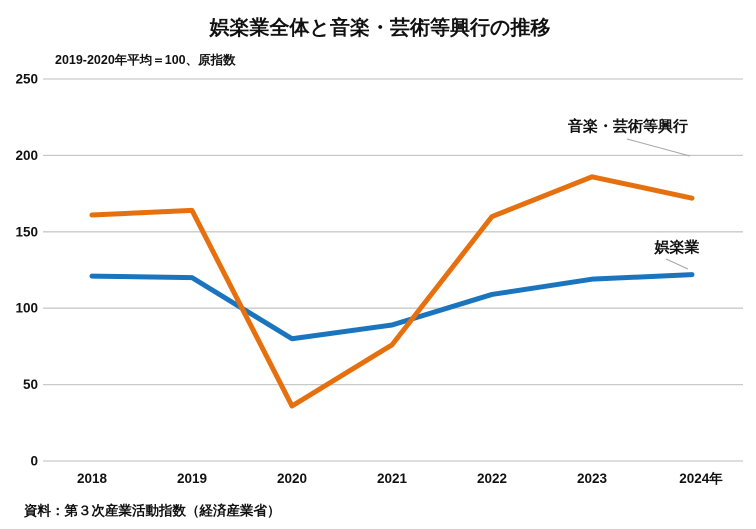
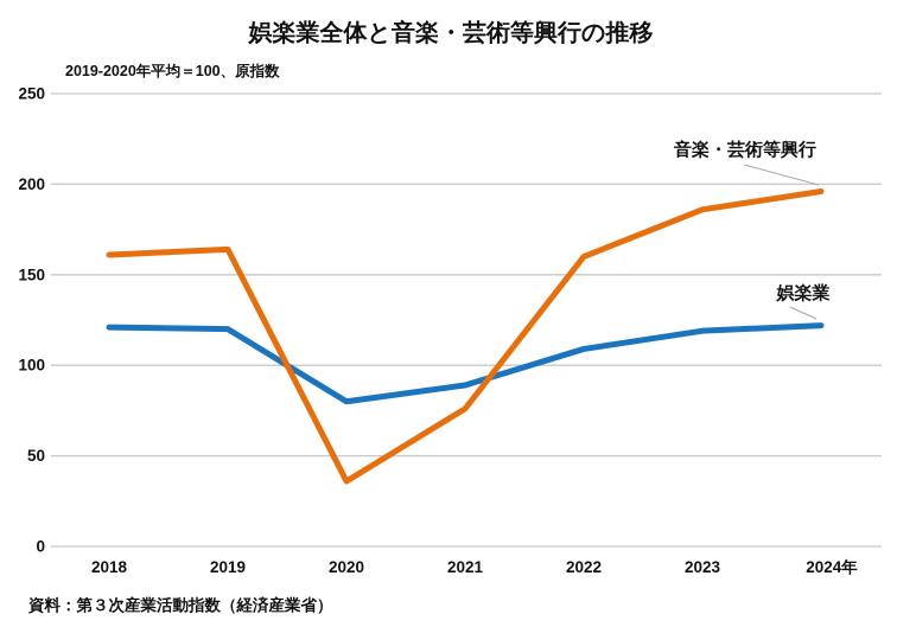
音楽・芸術等興行/2024年: 172 -> 196
